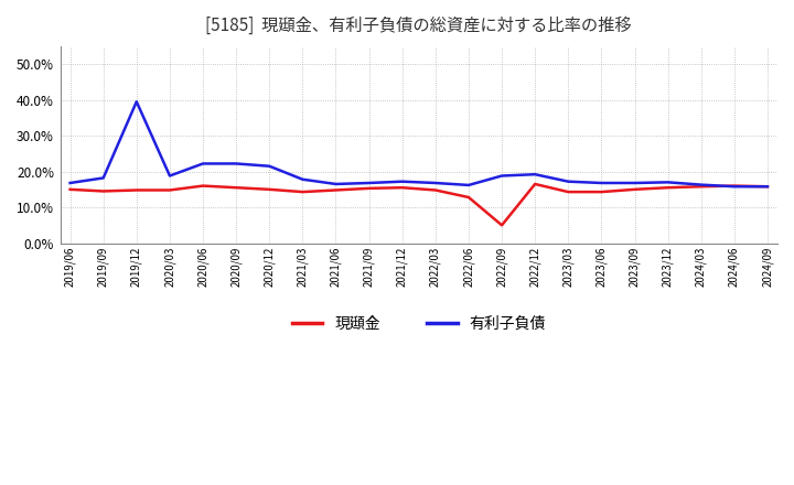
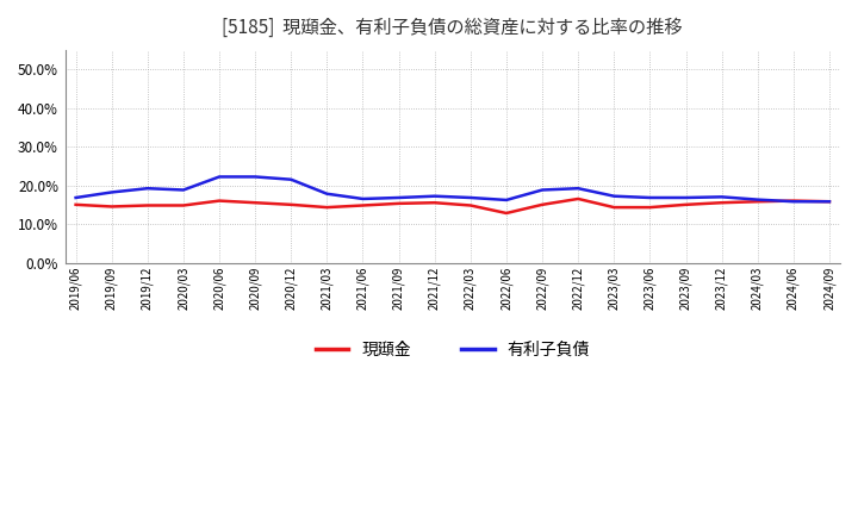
有利子負債/2019/12: 39.5% -> 19.2%
現頲金/2022/09: 5.0% -> 15.0%
